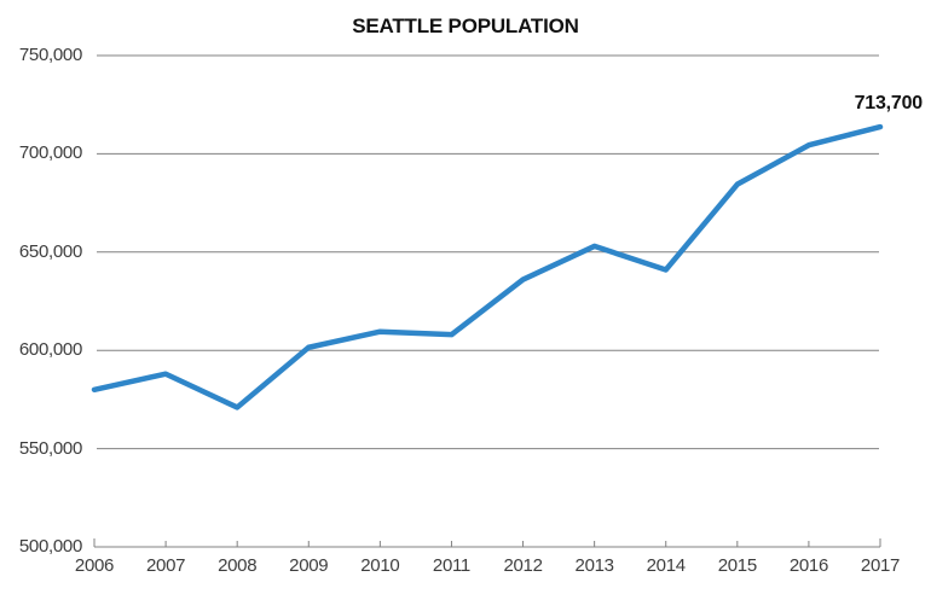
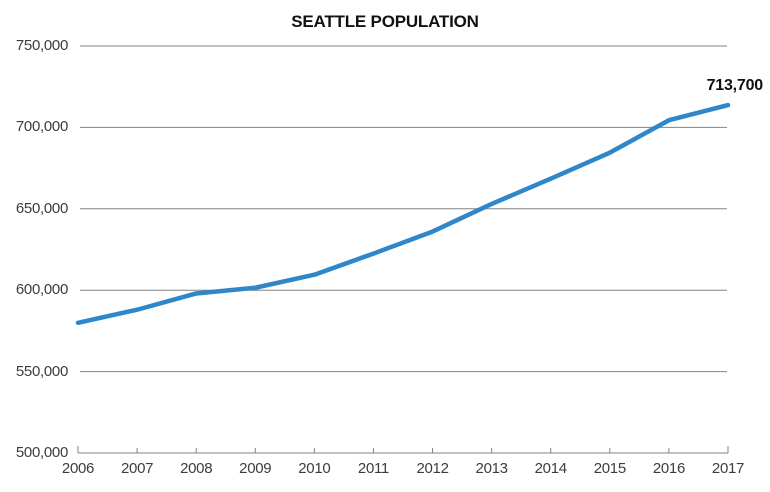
2008: 571000 -> 598000
2011: 608000 -> 622000
2014: 641000 -> 668000
